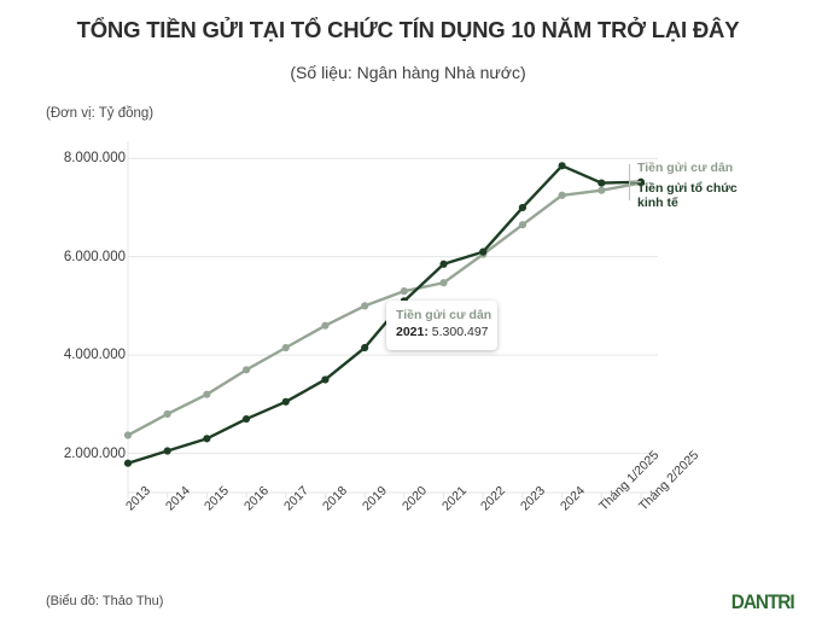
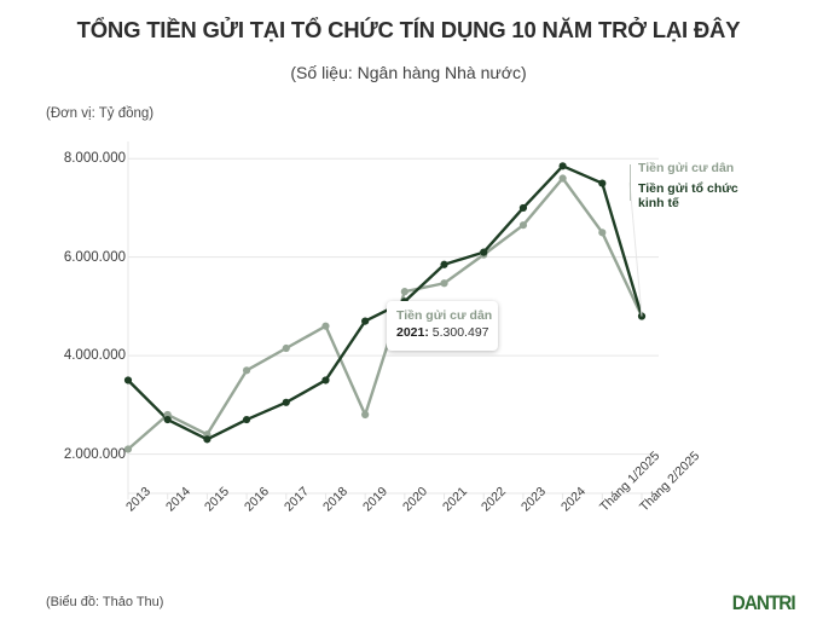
Tiền gửi cư dân/2013: 2400000 -> 2100000
Tiền gửi tổ chức kinh tế/2013: 1800000 -> 3500000
Tiền gửi tổ chức kinh tế/2014: 2000000 -> 2700000
Tiền gửi cư dân/2015: 3200000 -> 2400000
Tiền gửi cư dân/2019: 5000000 -> 2800000
Tiền gửi tổ chức kinh tế/2019: 4200000 -> 4700000
Tiền gửi cư dân/2024: 7200000 -> 7600000
Tiền gửi cư dân/Tháng 1/2025: 7400000 -> 6500000
Tiền gửi cư dân/Tháng 2/2025: 7500000 -> 4800000
Tiền gửi tổ chức kinh tế/Tháng 2/2025: 7500000 -> 4800000
